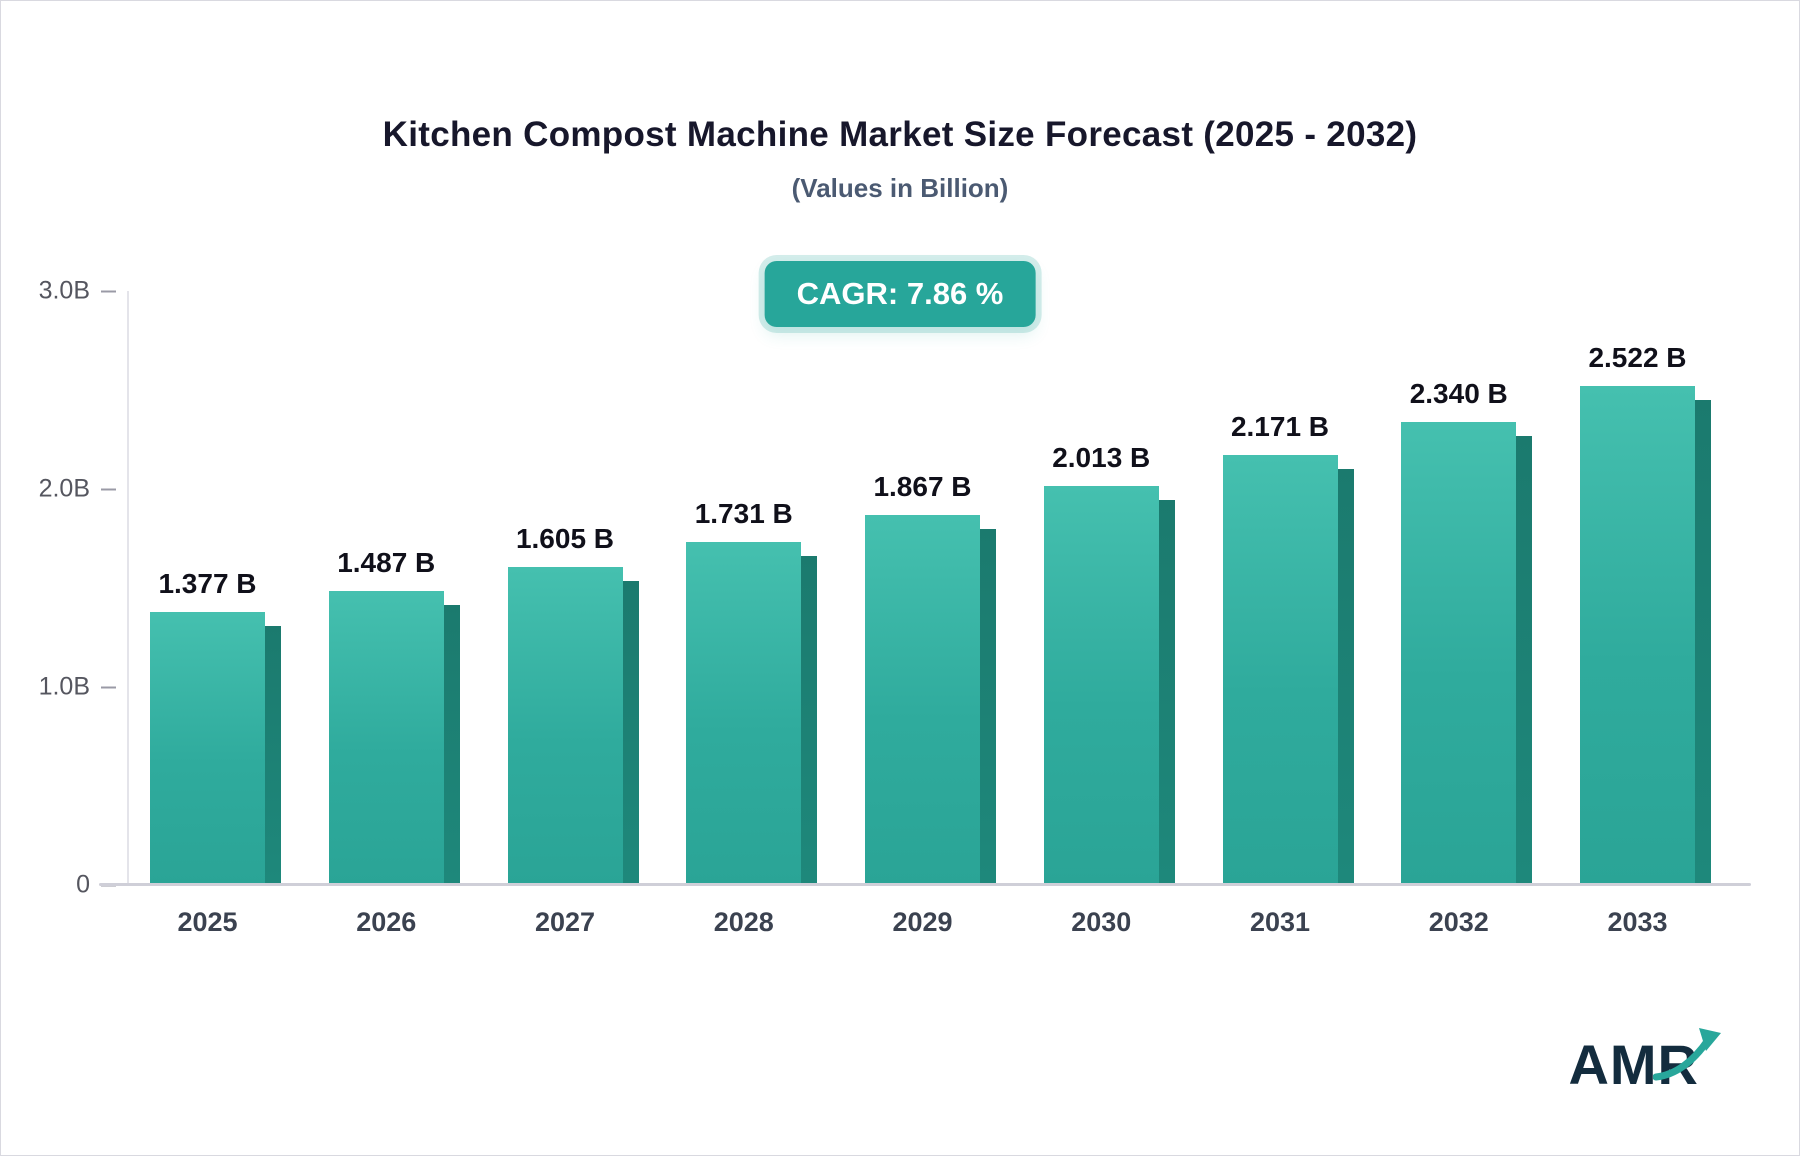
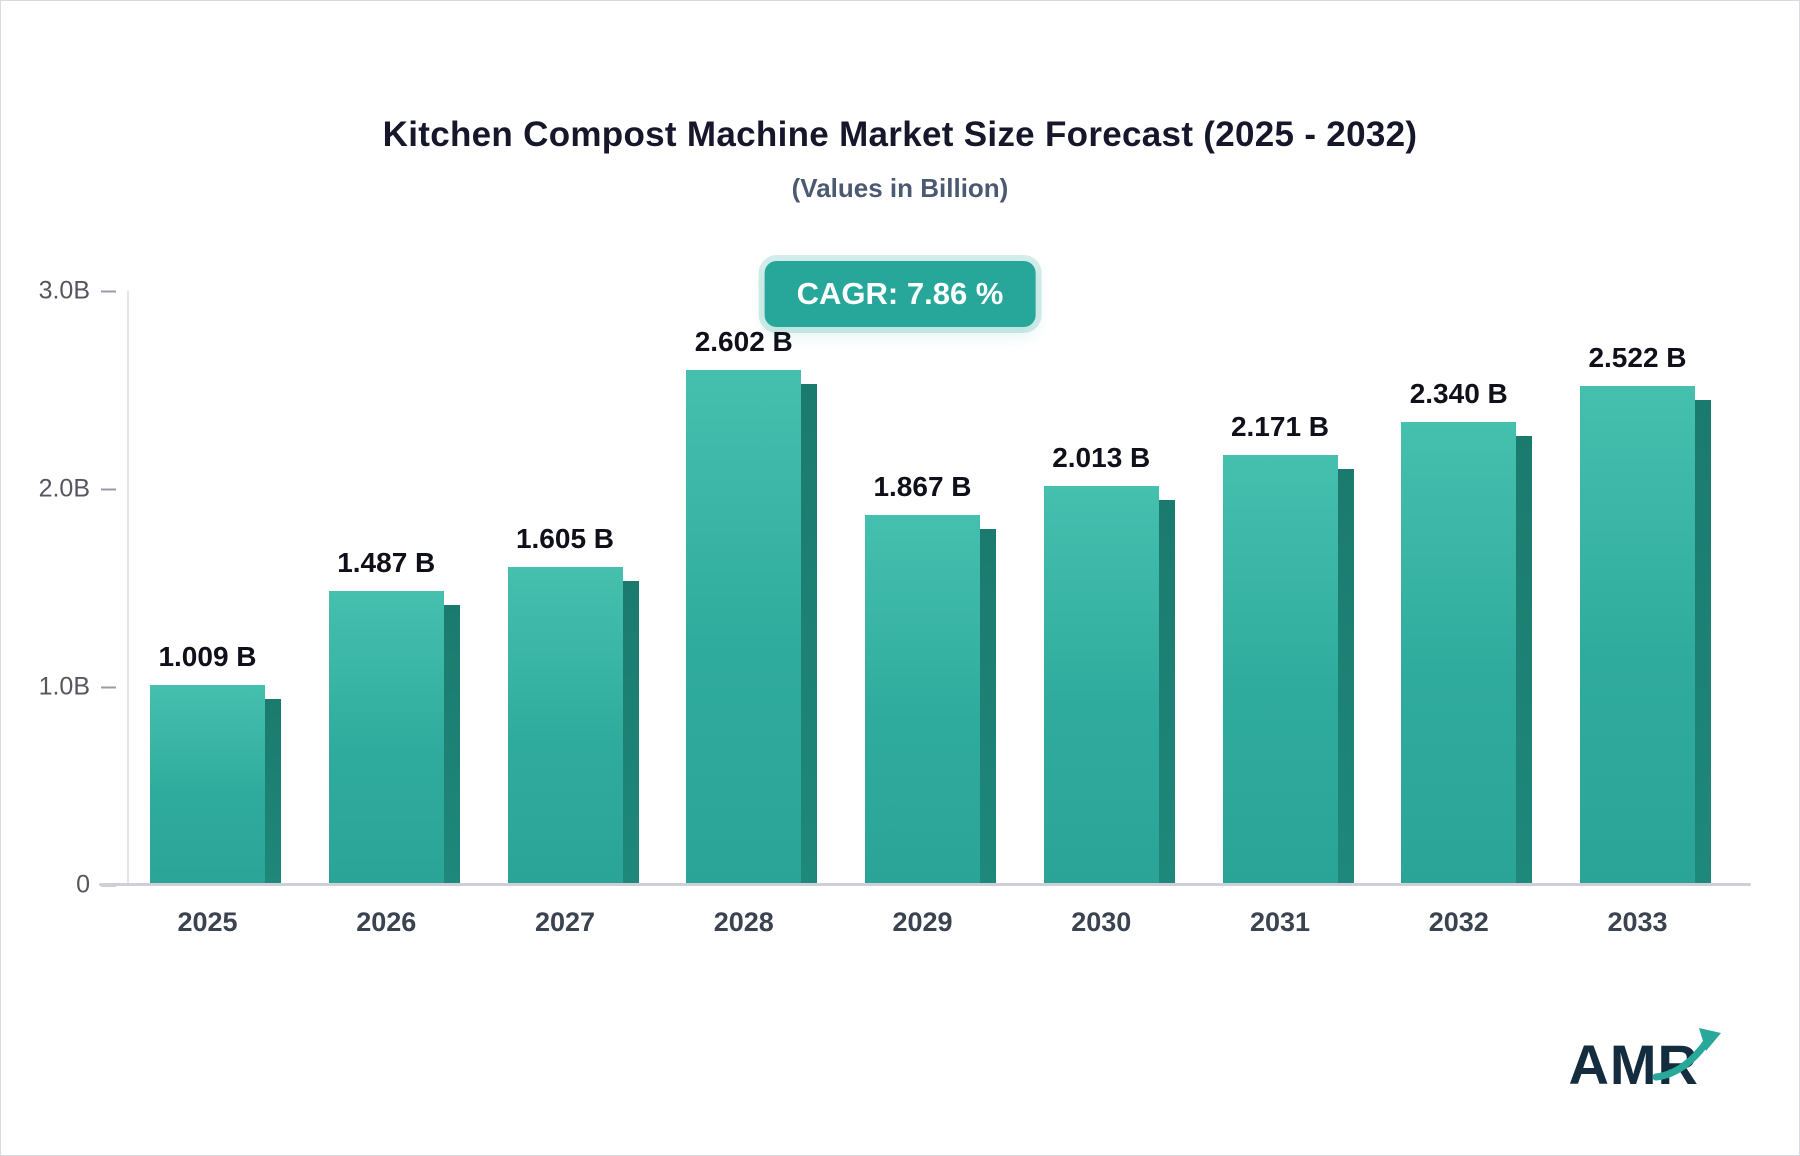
2025: 1.377 -> 1.009
2028: 1.731 -> 2.602
